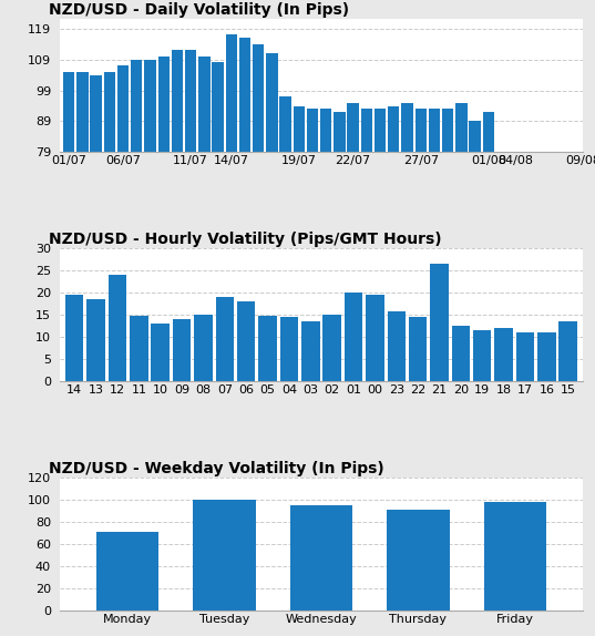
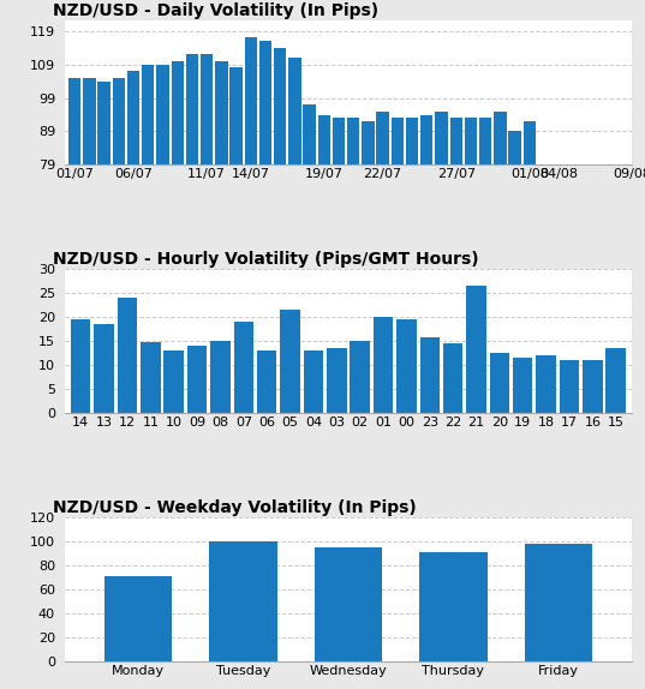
NZD/USD - Hourly Volatility (Pips/GMT Hours)/06: 18.0 -> 13.0
NZD/USD - Hourly Volatility (Pips/GMT Hours)/05: 14.8 -> 21.5
NZD/USD - Hourly Volatility (Pips/GMT Hours)/04: 14.5 -> 13.0
